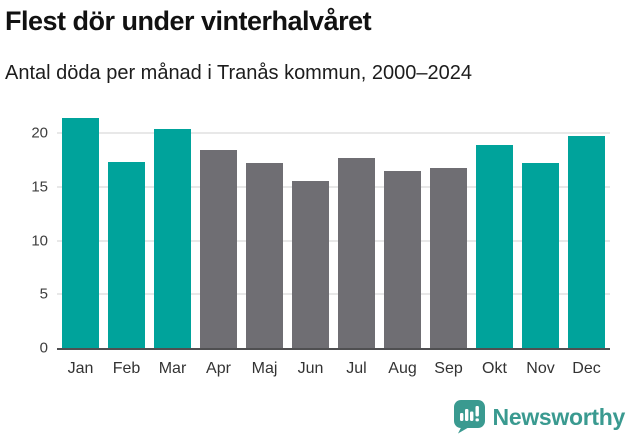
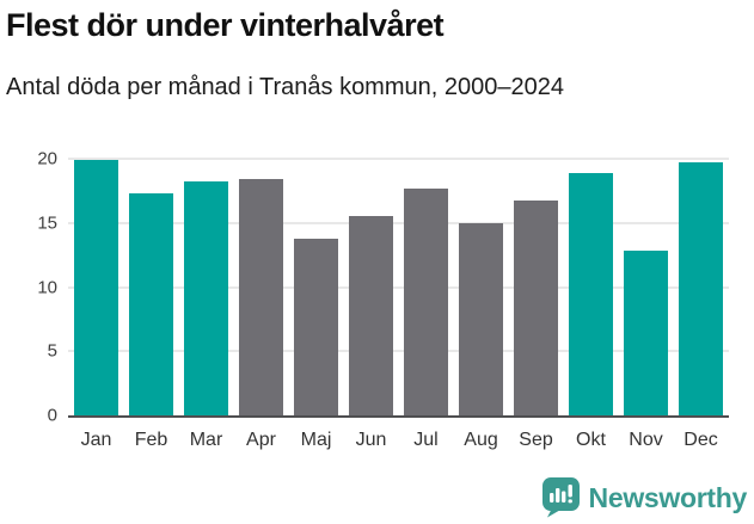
Jan: 21.4 -> 19.9
Mar: 20.4 -> 18.2
Maj: 17.2 -> 13.8
Aug: 16.5 -> 15.0
Nov: 17.2 -> 12.8
